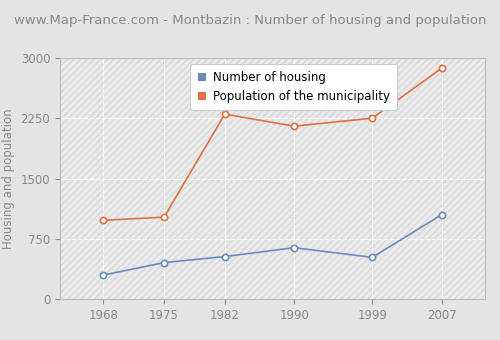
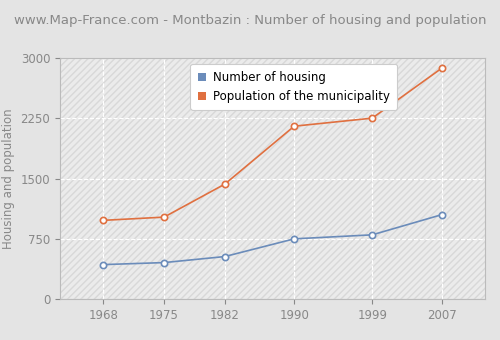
Number of housing/1968: 300 -> 430
Population of the municipality/1982: 2300 -> 1430
Number of housing/1990: 640 -> 750
Number of housing/1999: 520 -> 800
